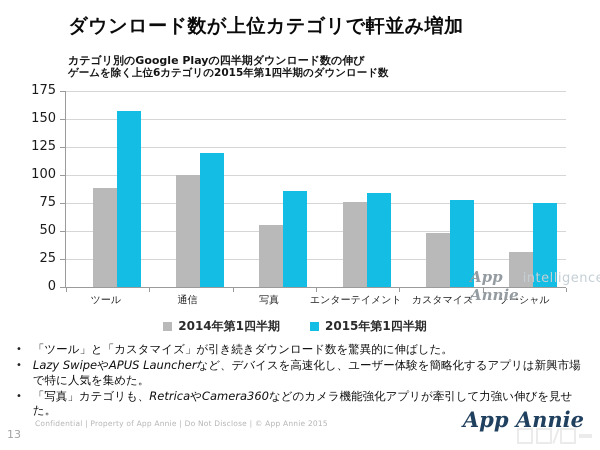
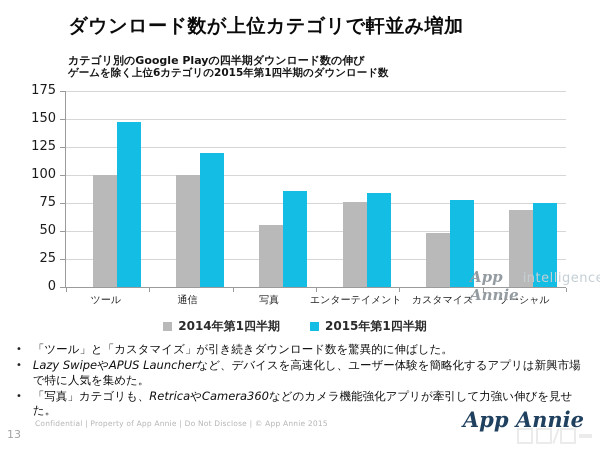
2014年第1四半期/ツール: 88 -> 100
2015年第1四半期/ツール: 157 -> 147
2014年第1四半期/ソーシャル: 31 -> 69
